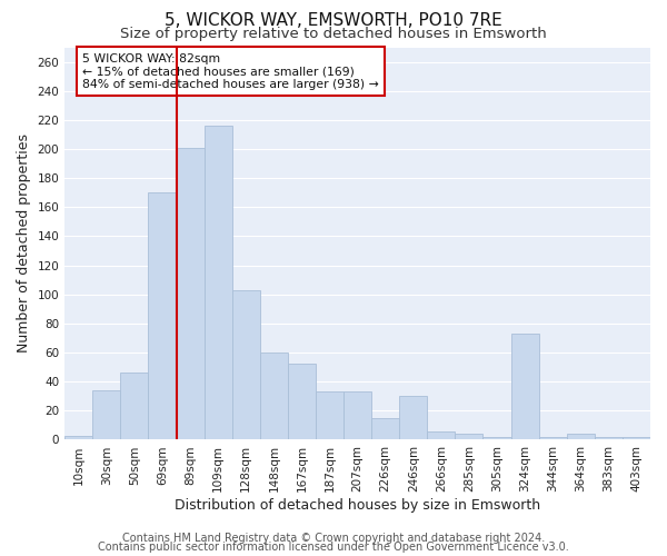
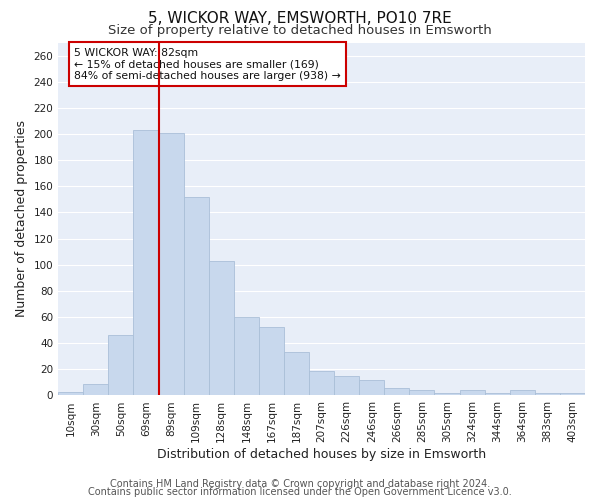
30sqm: 34 -> 9
69sqm: 170 -> 203
109sqm: 216 -> 152
207sqm: 33 -> 19
246sqm: 30 -> 12
324sqm: 73 -> 4
